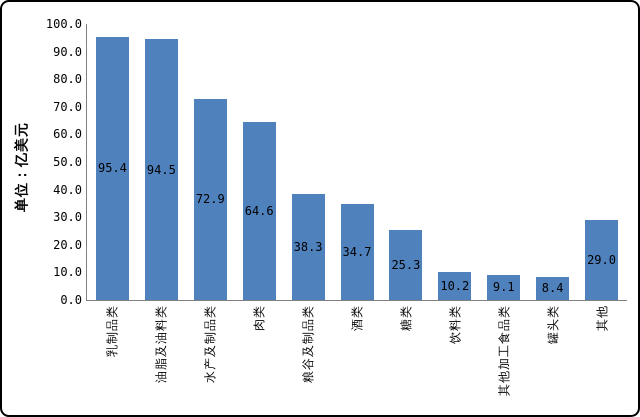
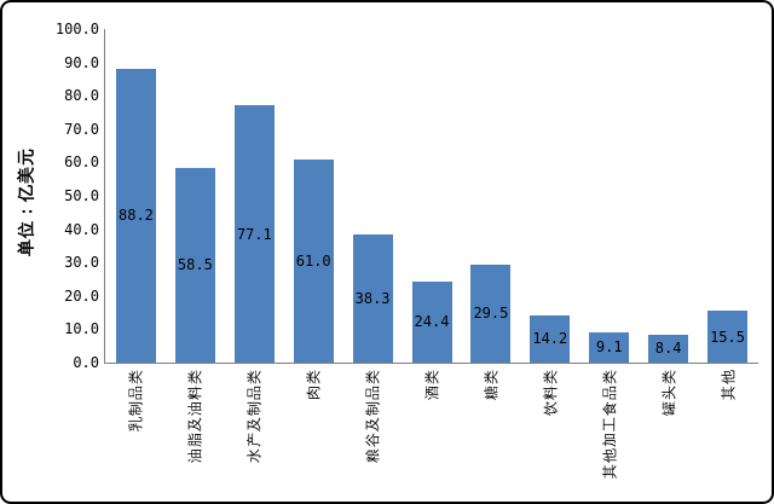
乳制品类: 95.4 -> 88.2
油脂及油料类: 94.5 -> 58.5
水产及制品类: 72.9 -> 77.1
肉类: 64.6 -> 61.0
酒类: 34.7 -> 24.4
糖类: 25.3 -> 29.5
饮料类: 10.2 -> 14.2
其他: 29.0 -> 15.5
